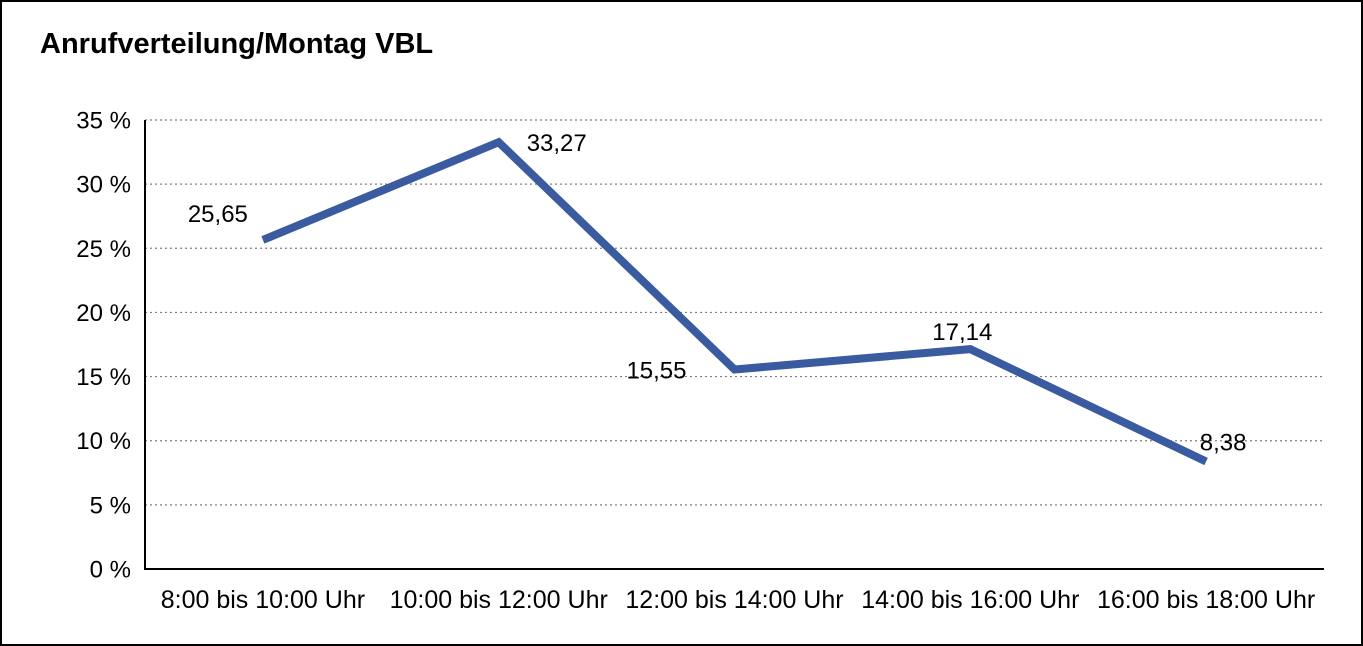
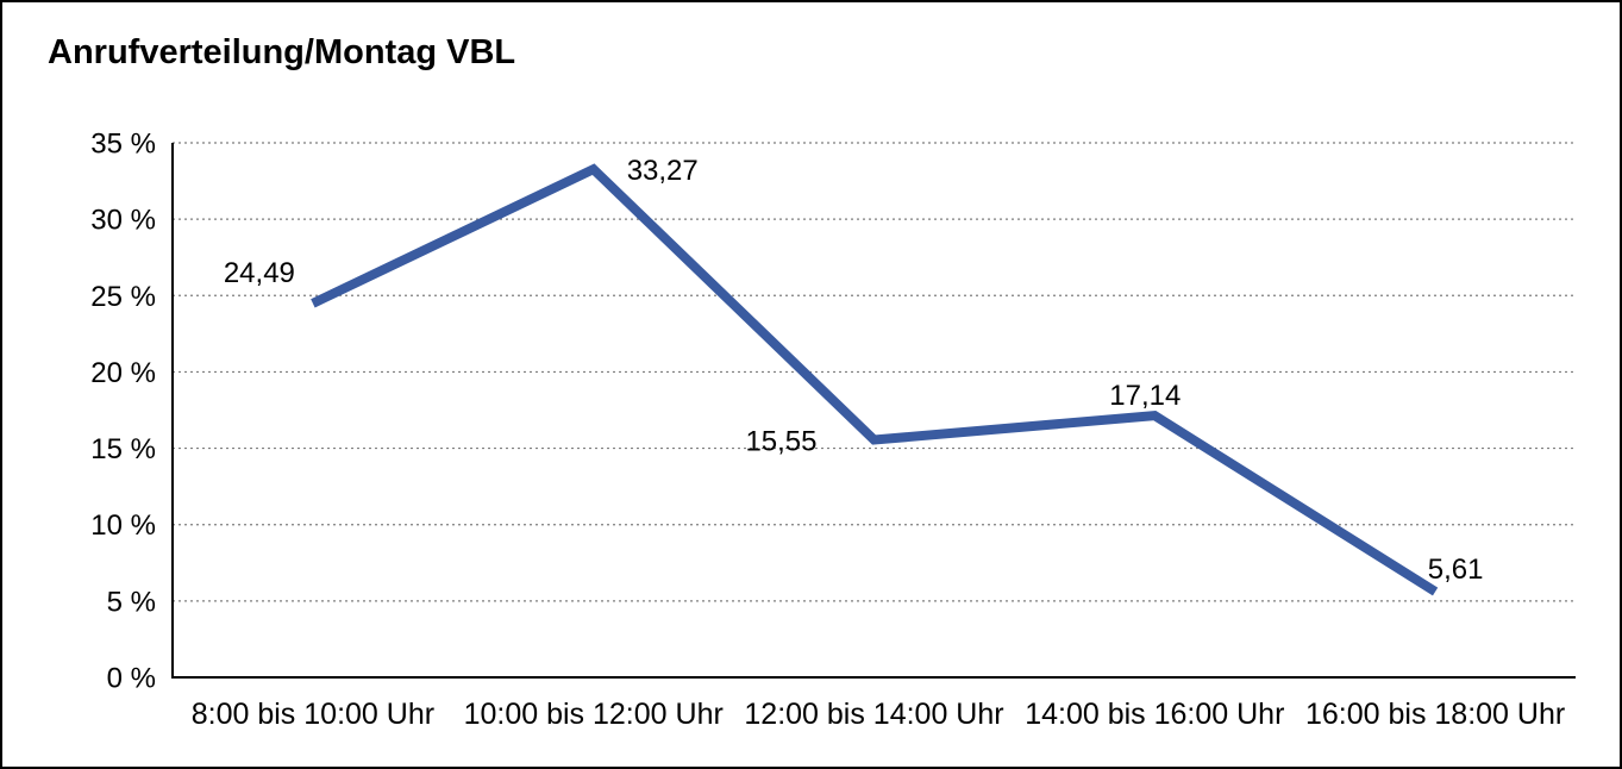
8:00 bis 10:00 Uhr: 25,65 -> 24,49
16:00 bis 18:00 Uhr: 8,38 -> 5,61
